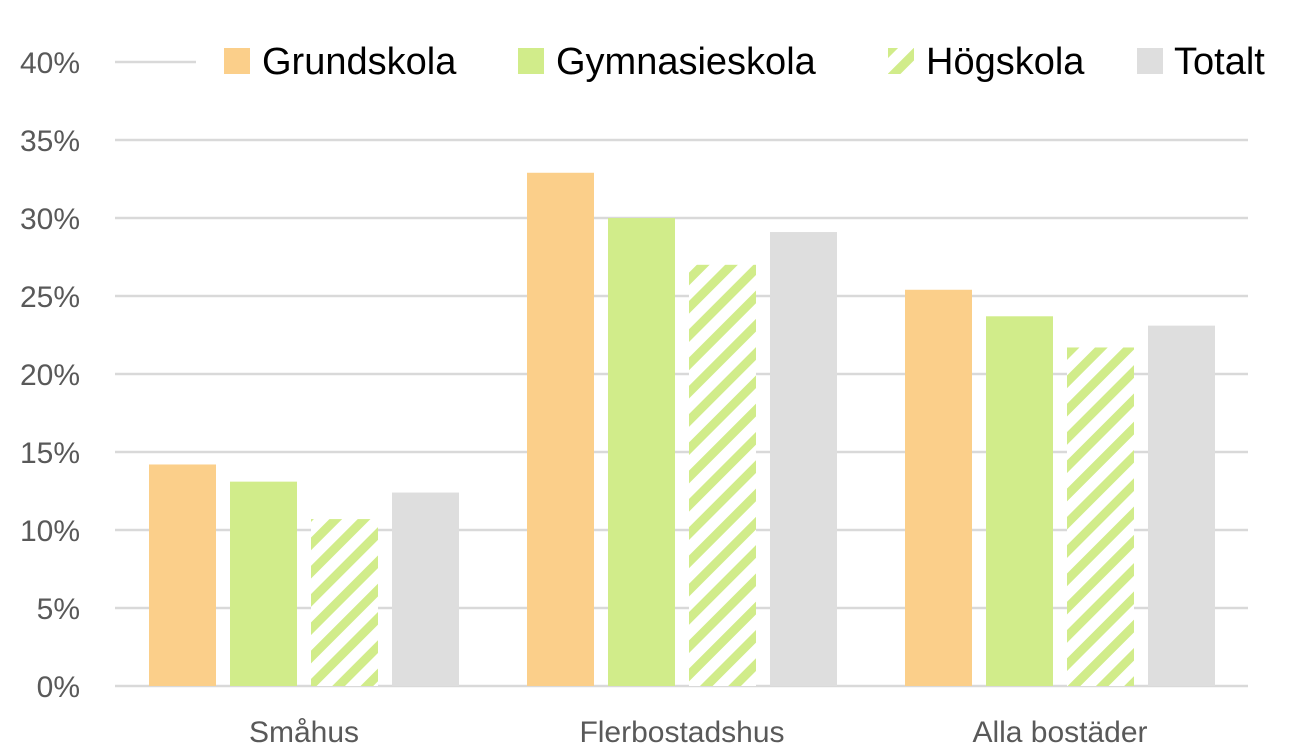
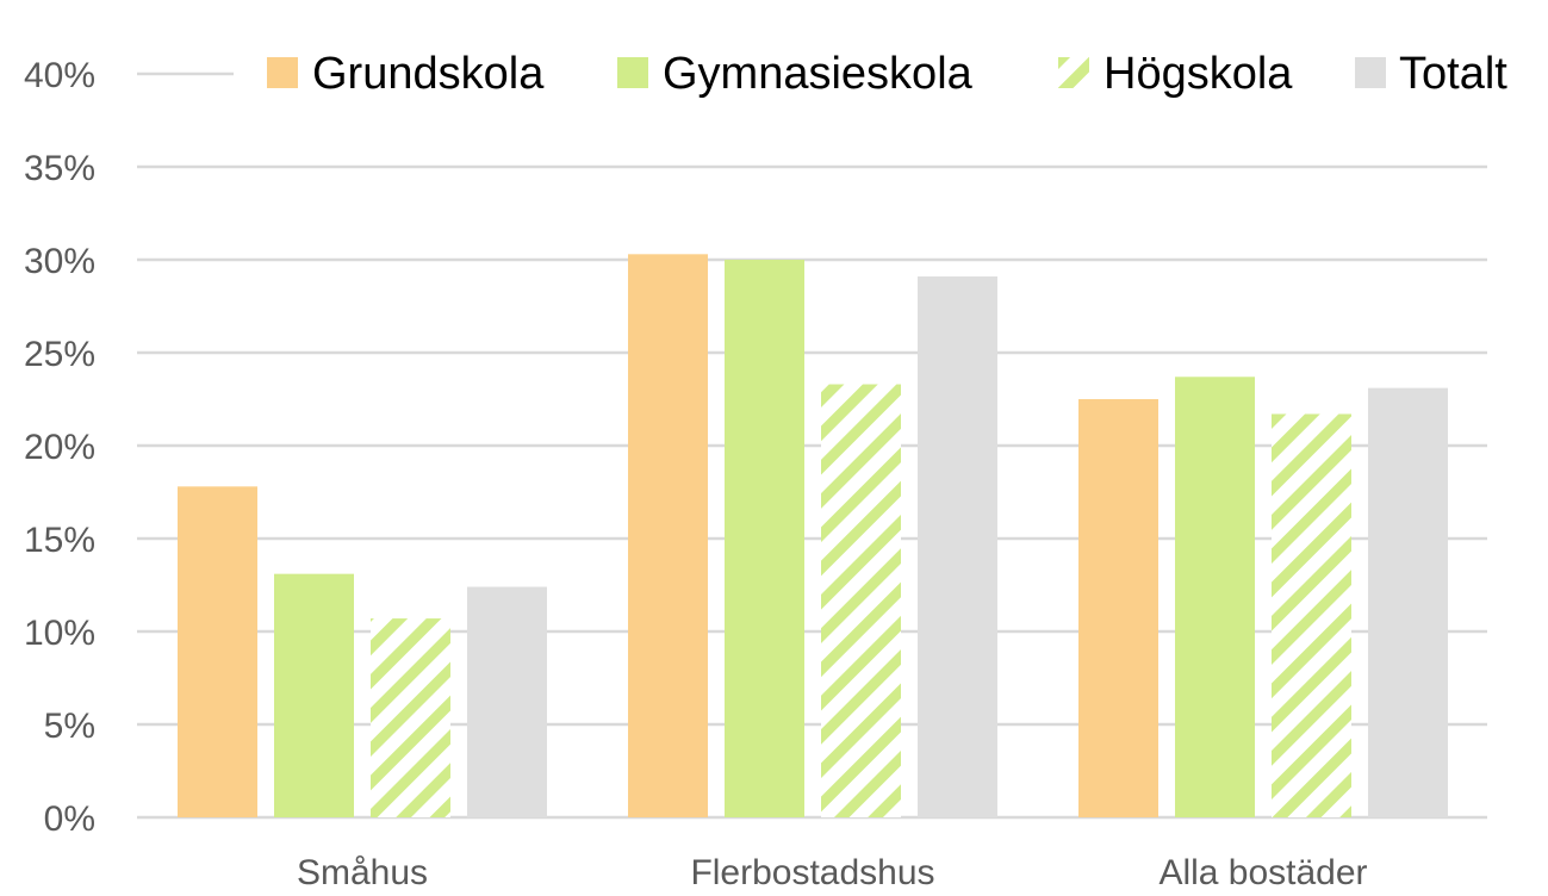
Grundskola/Småhus: 14.2% -> 17.8%
Grundskola/Flerbostadshus: 32.9% -> 30.3%
Högskola/Flerbostadshus: 27.0% -> 23.3%
Grundskola/Alla bostäder: 25.4% -> 22.5%
